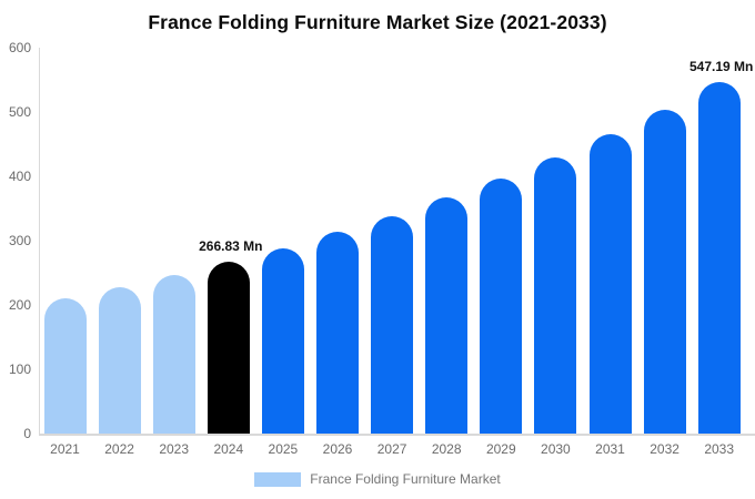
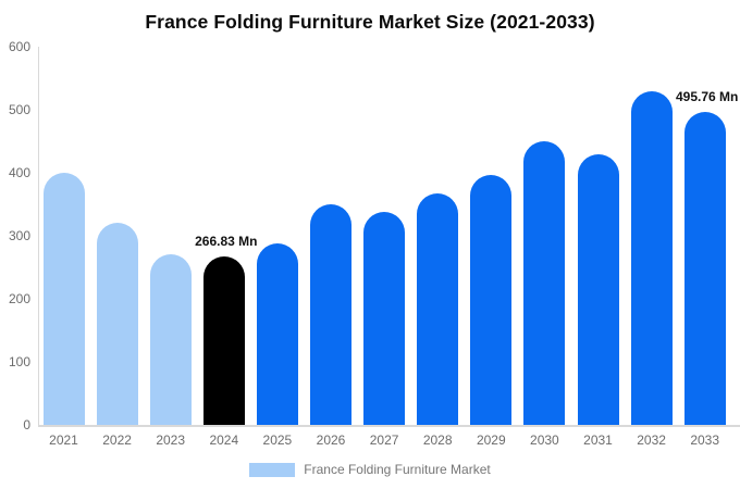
2021: 210 -> 400
2022: 230 -> 320
2023: 250 -> 270
2026: 310 -> 350
2030: 430 -> 450
2031: 460 -> 430
2032: 500 -> 530
2033: 547.19 -> 495.76
